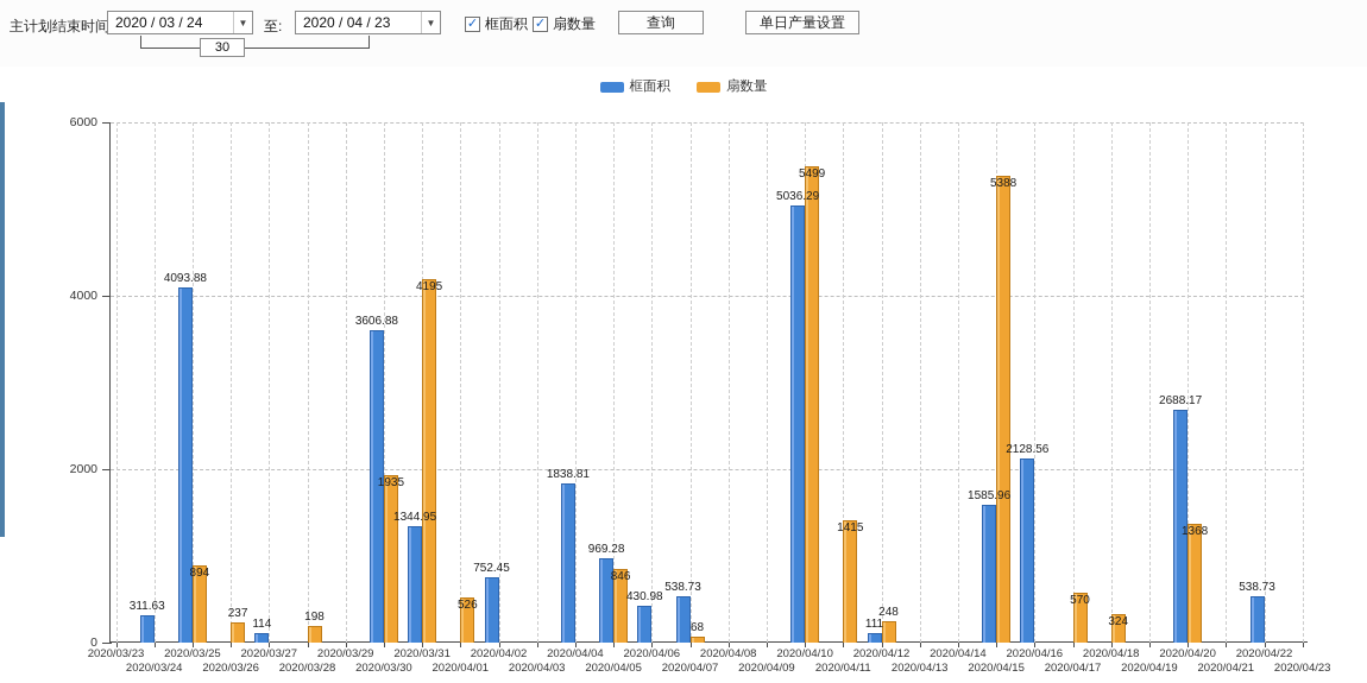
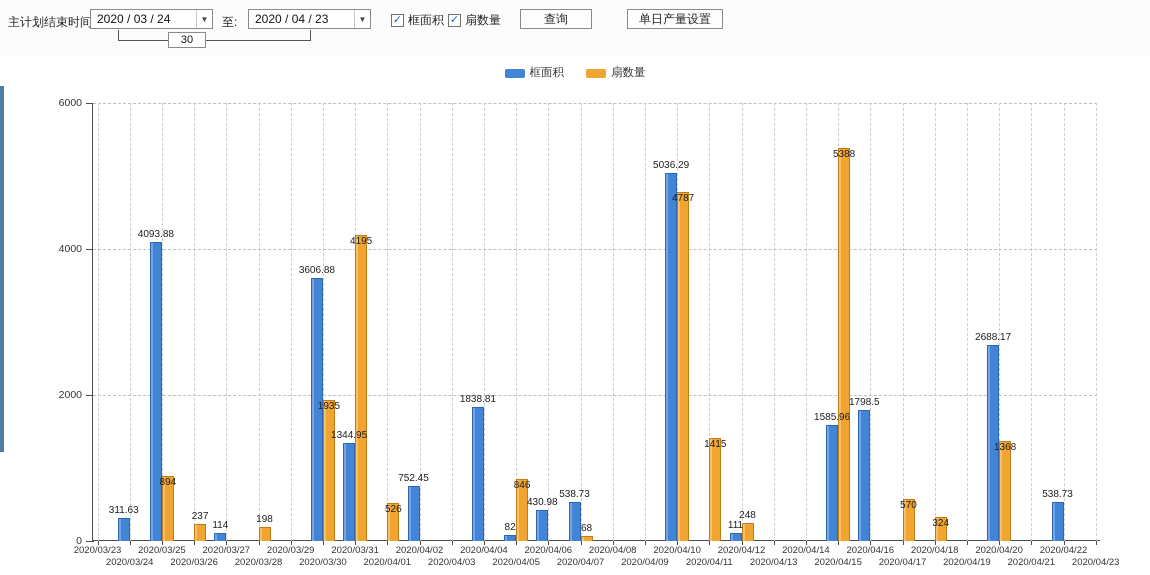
框面积/2020/04/05: 969.28 -> 82
扇数量/2020/04/10: 5499 -> 4787
框面积/2020/04/16: 2128.56 -> 1798.5
